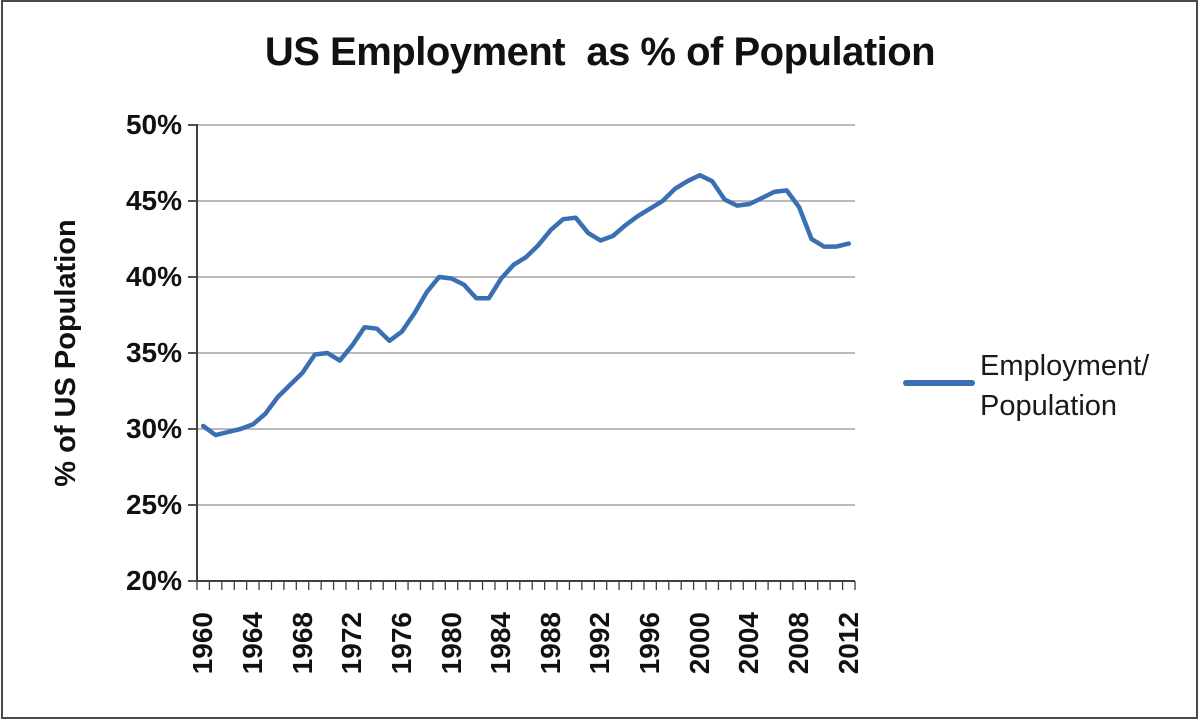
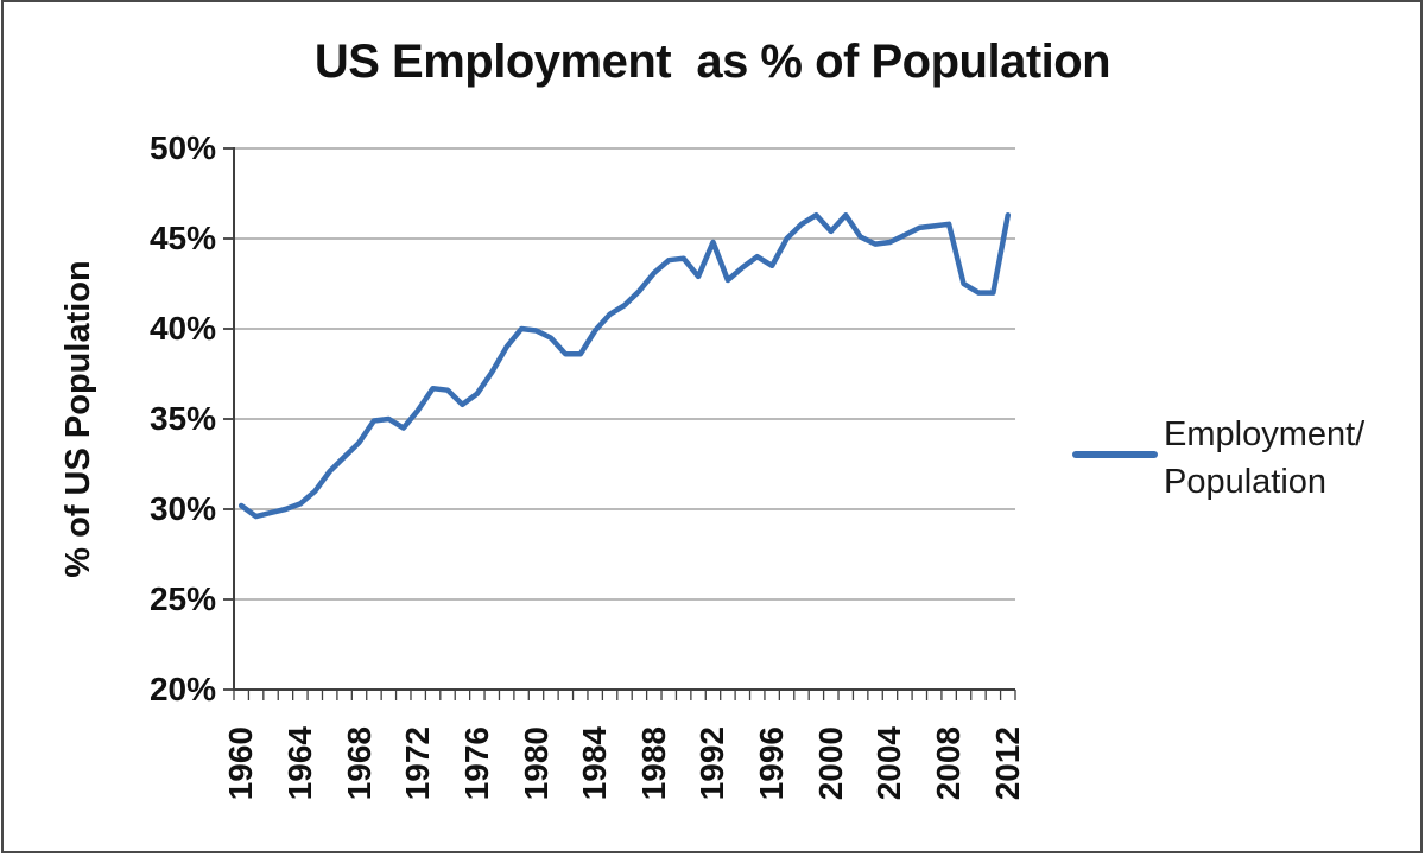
1992: 42.4% -> 44.8%
1996: 44.5% -> 43.5%
2000: 46.7% -> 45.4%
2008: 44.6% -> 45.8%
2012: 42.2% -> 46.3%
